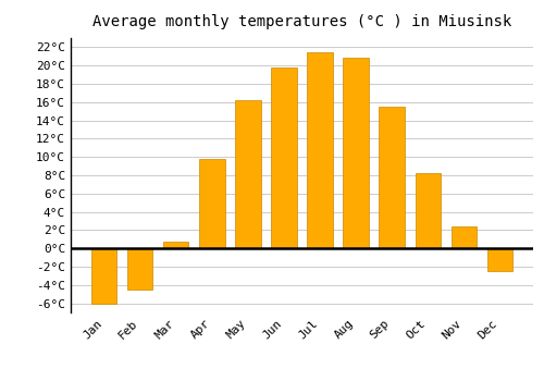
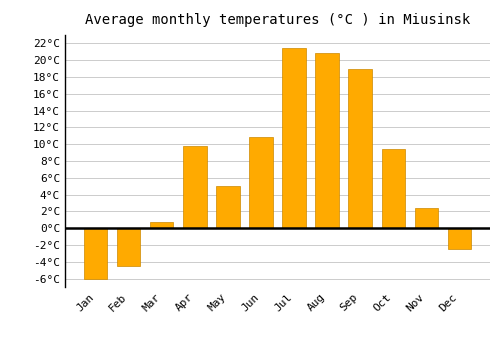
May: 16.2°C -> 5.0°C
Jun: 19.8°C -> 10.8°C
Sep: 15.5°C -> 19.0°C
Oct: 8.2°C -> 9.4°C
